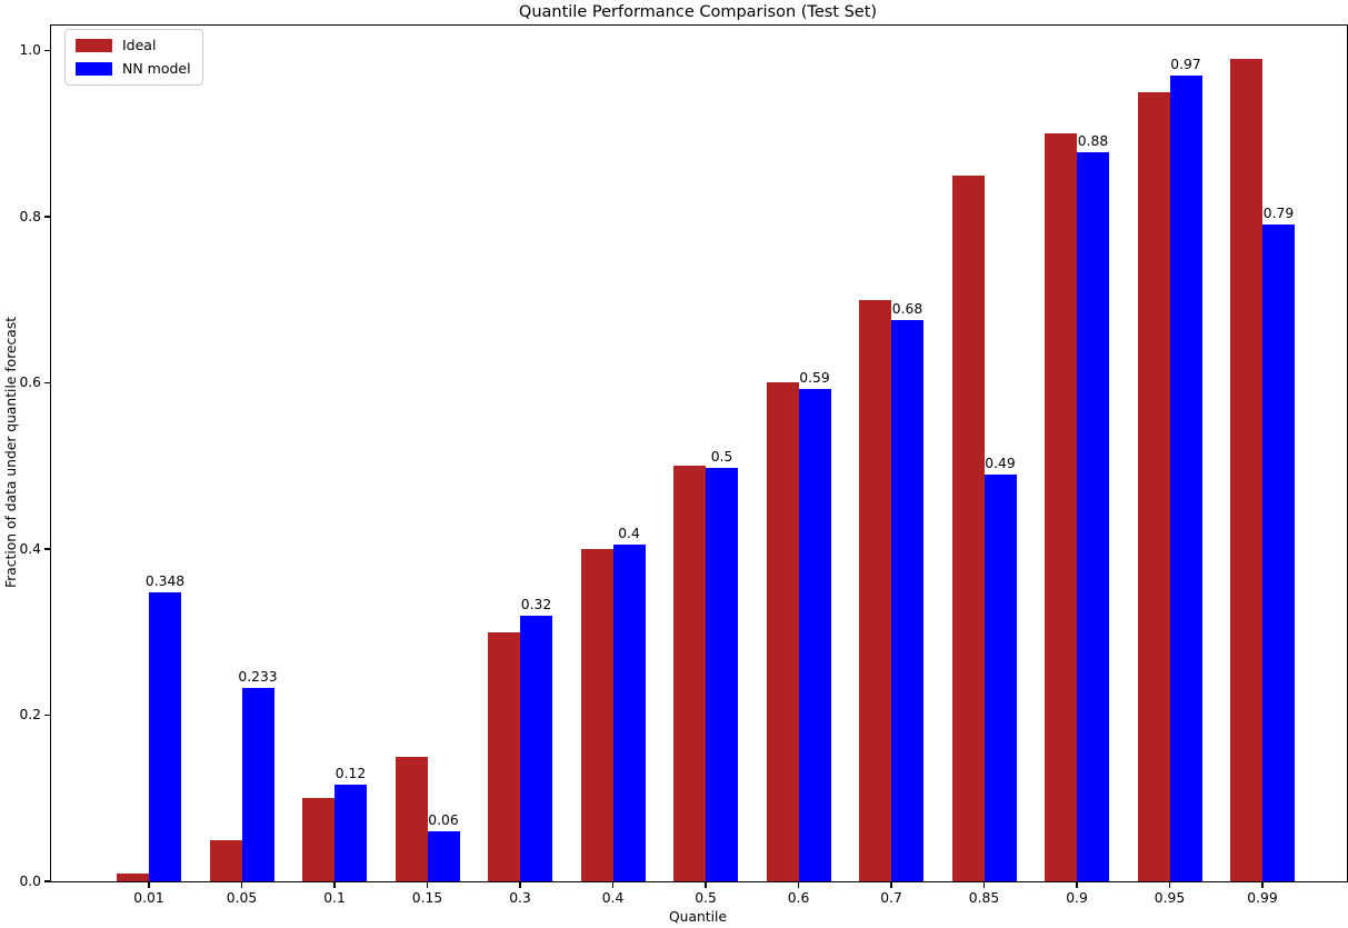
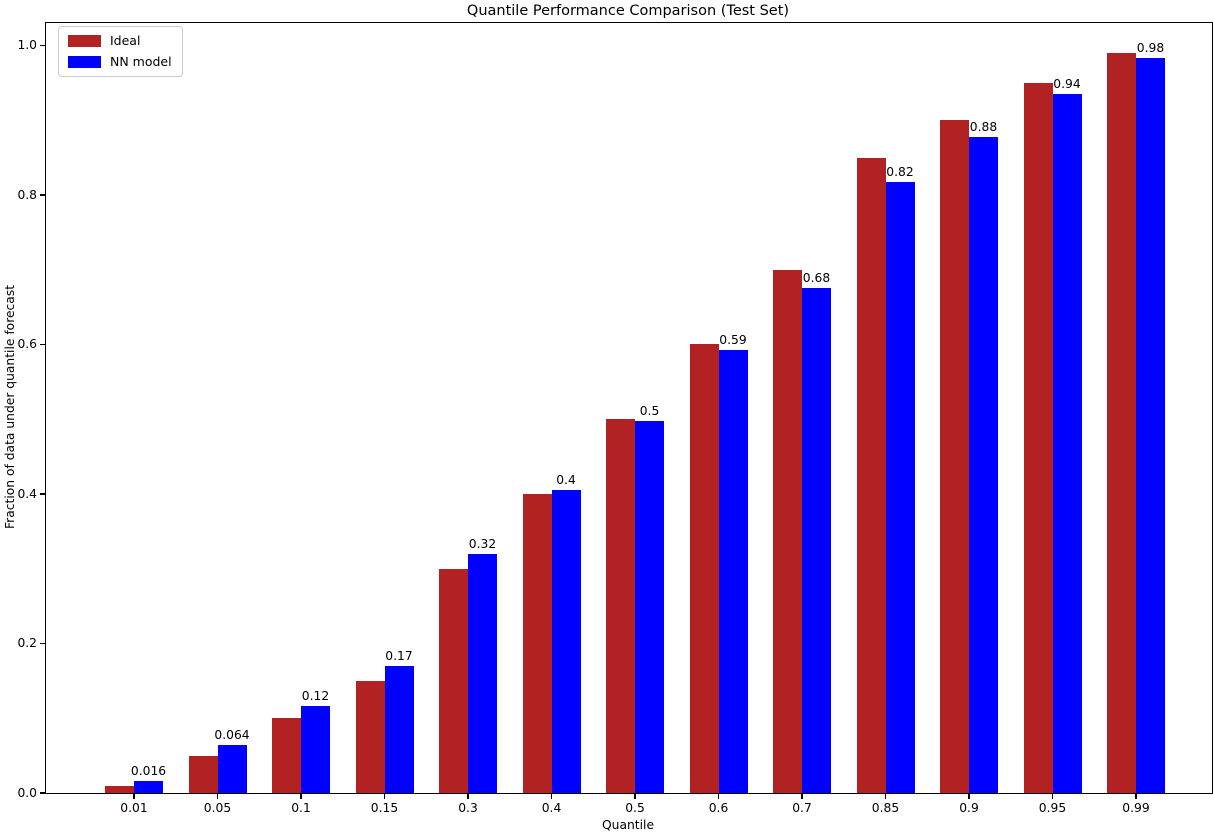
NN model/0.01: 0.348 -> 0.016
NN model/0.05: 0.233 -> 0.064
NN model/0.15: 0.06 -> 0.17
NN model/0.85: 0.49 -> 0.82
NN model/0.95: 0.97 -> 0.94
NN model/0.99: 0.79 -> 0.98
